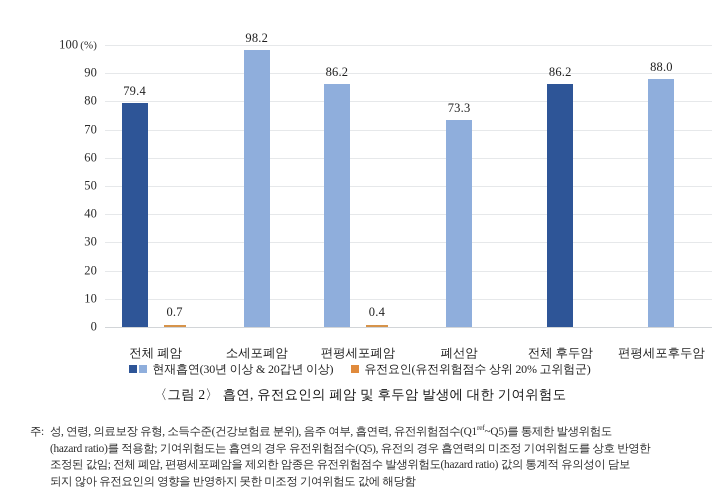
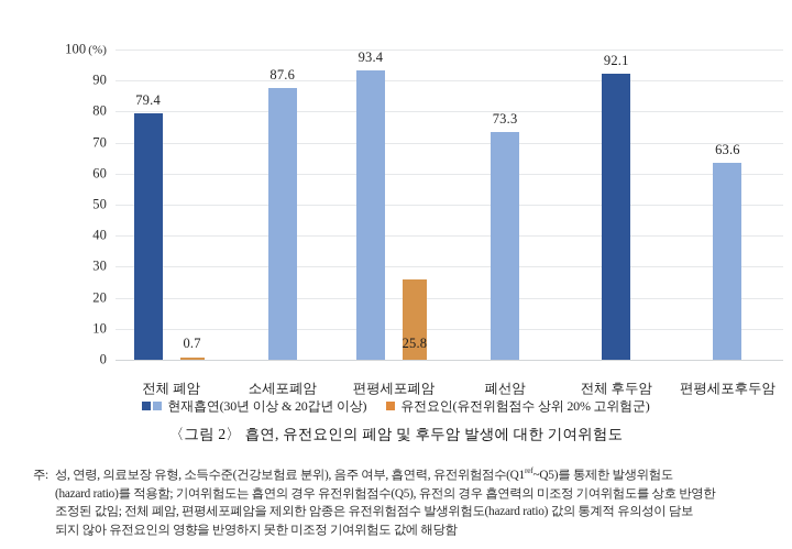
현재흡연(30년 이상 & 20갑년 이상)/소세포폐암: 98.2 -> 87.6
현재흡연(30년 이상 & 20갑년 이상)/편평세포폐암: 86.2 -> 93.4
유전요인(유전위험점수 상위 20% 고위험군)/편평세포폐암: 0.4 -> 25.8
현재흡연(30년 이상 & 20갑년 이상)/전체 후두암: 86.2 -> 92.1
현재흡연(30년 이상 & 20갑년 이상)/편평세포후두암: 88.0 -> 63.6
